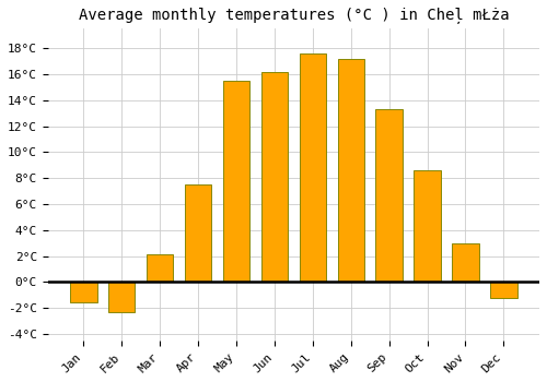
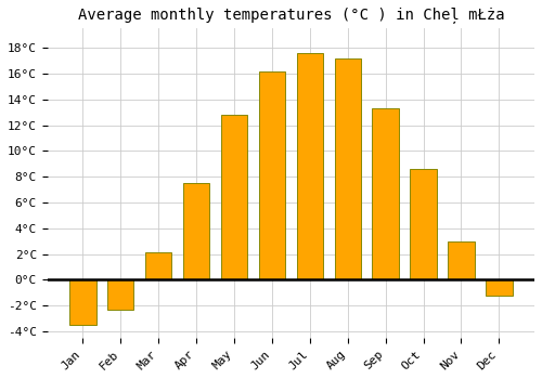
Jan: -1.6°C -> -3.5°C
May: 15.5°C -> 12.8°C
